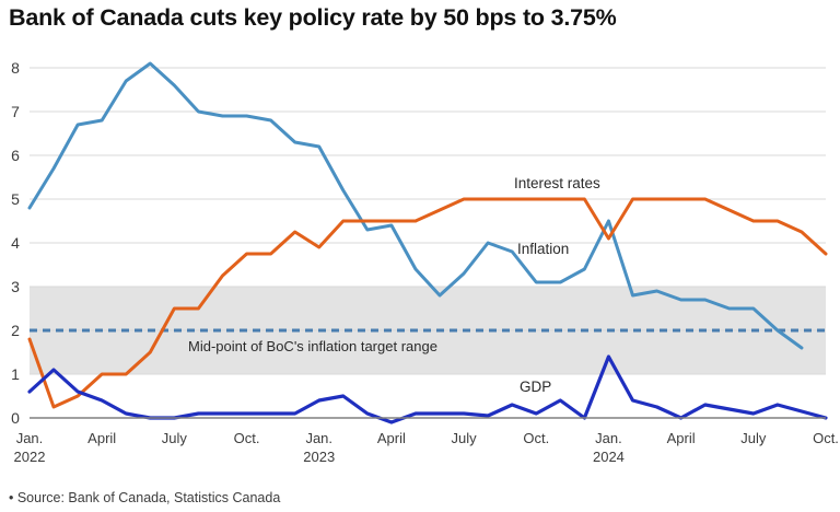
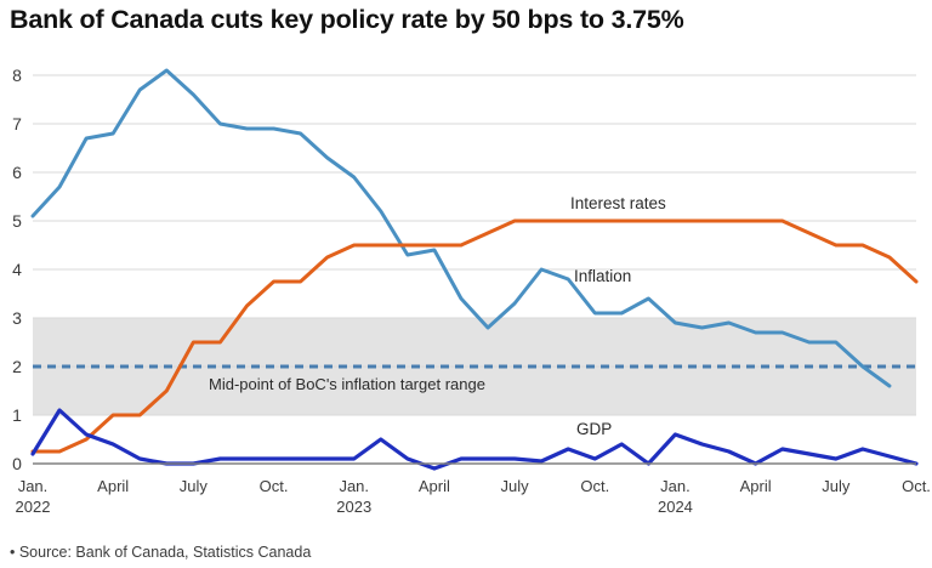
Inflation/Jan. 2022: 4.8 -> 5.1
Interest rates/Jan. 2022: 1.8 -> 0.2
GDP/Jan. 2022: 0.6 -> 0.2
Inflation/Jan. 2023: 6.2 -> 5.9
Interest rates/Jan. 2023: 3.9 -> 4.5
GDP/Jan. 2023: 0.4 -> 0.1
Inflation/Jan. 2024: 4.5 -> 2.9
Interest rates/Jan. 2024: 4.1 -> 5.0
GDP/Jan. 2024: 1.4 -> 0.6
